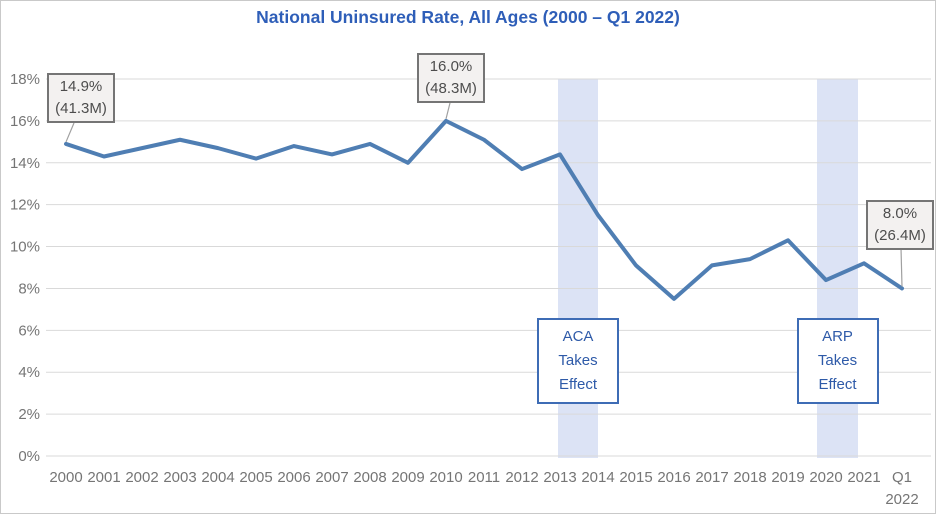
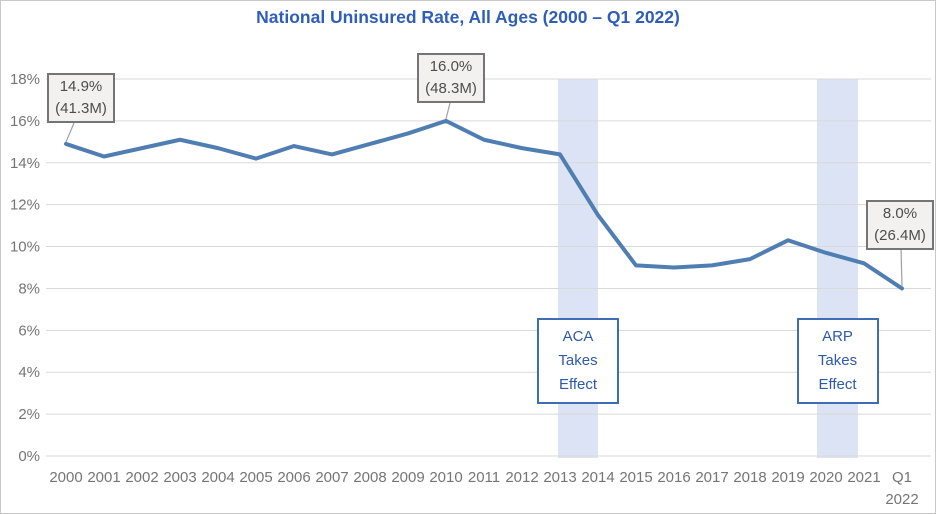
2009: 14.0% -> 15.4%
2012: 13.7% -> 14.7%
2016: 7.5% -> 9.0%
2020: 8.4% -> 9.7%
